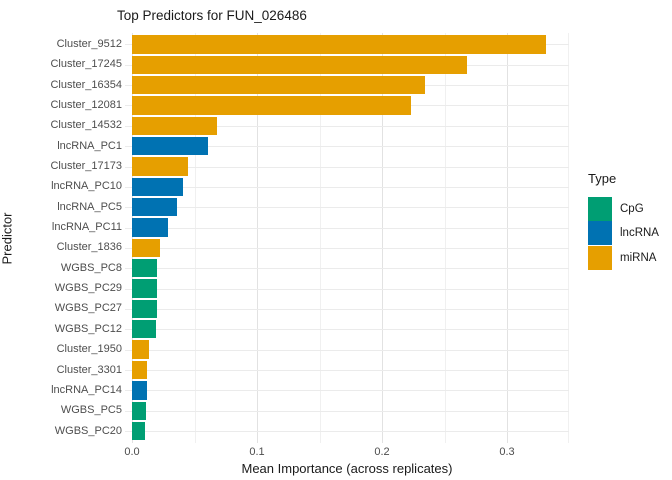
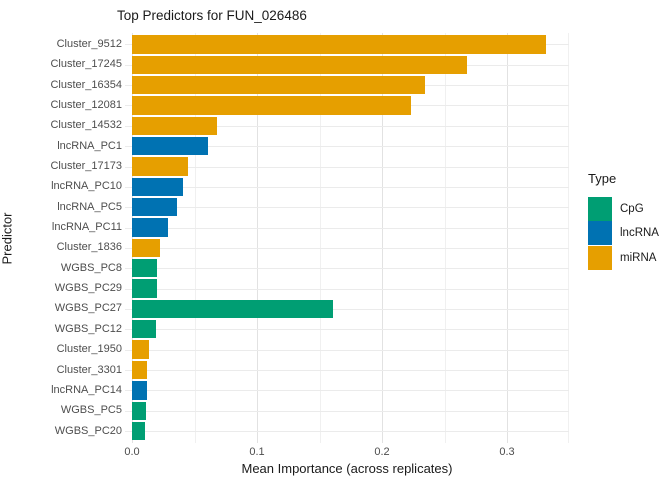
WGBS_PC27: 0.020 -> 0.161
